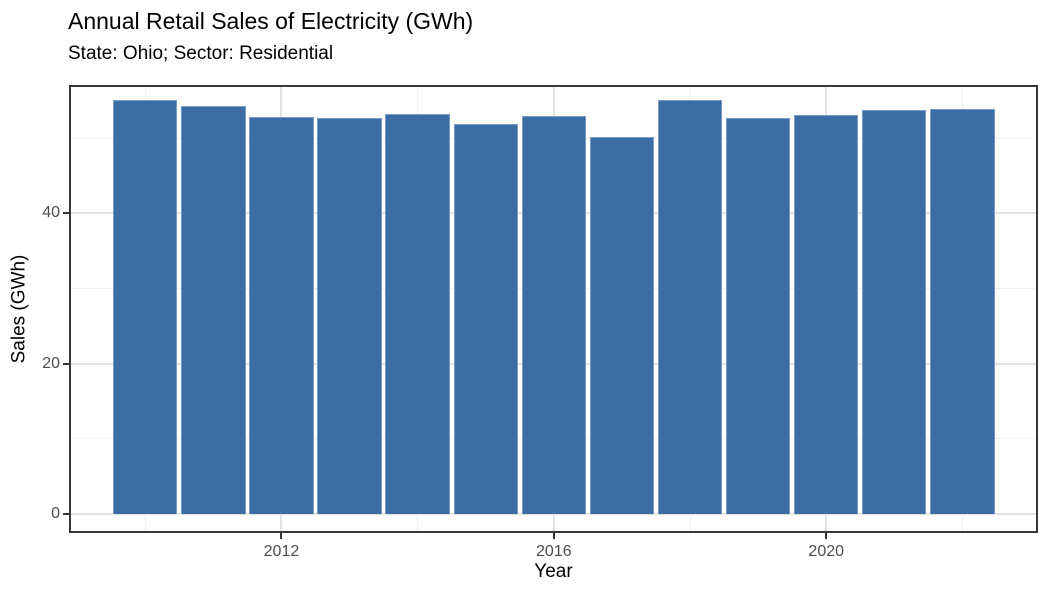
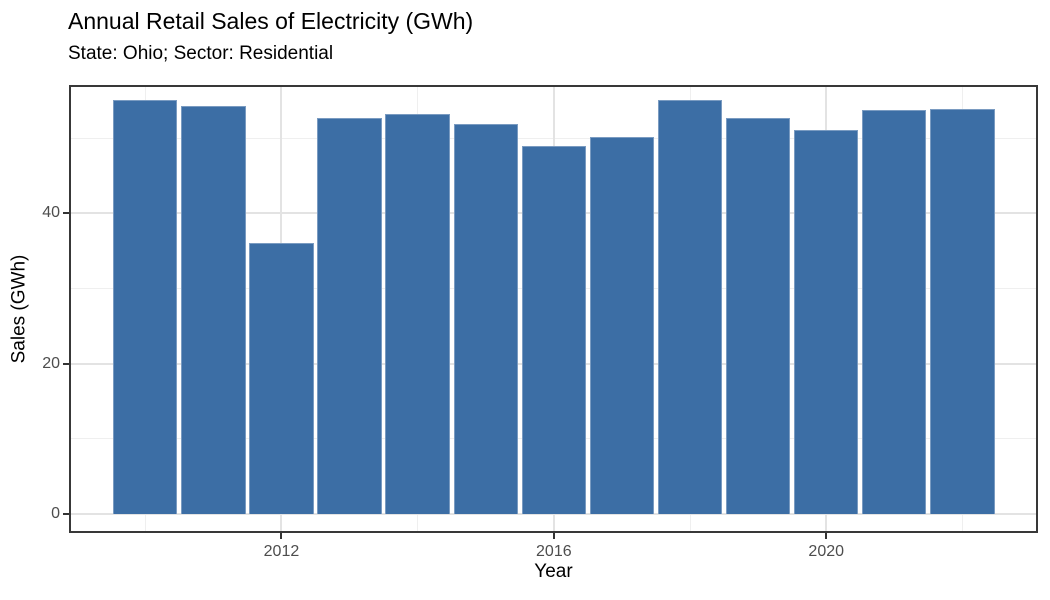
2012: 53 -> 36
2016: 53 -> 49
2020: 53 -> 51
